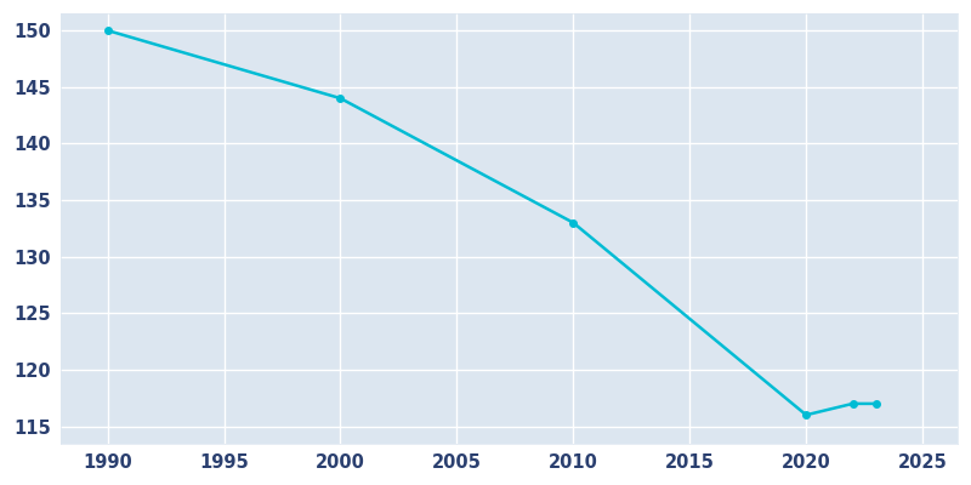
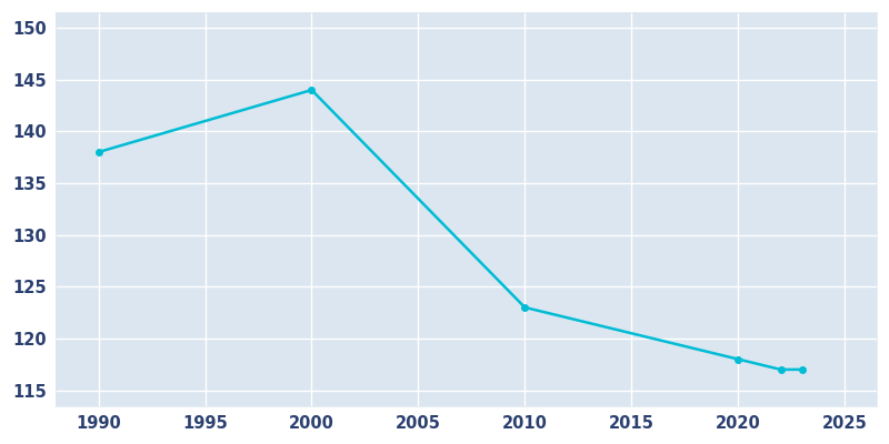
1990: 150 -> 138
2010: 133 -> 123
2020: 116 -> 118
